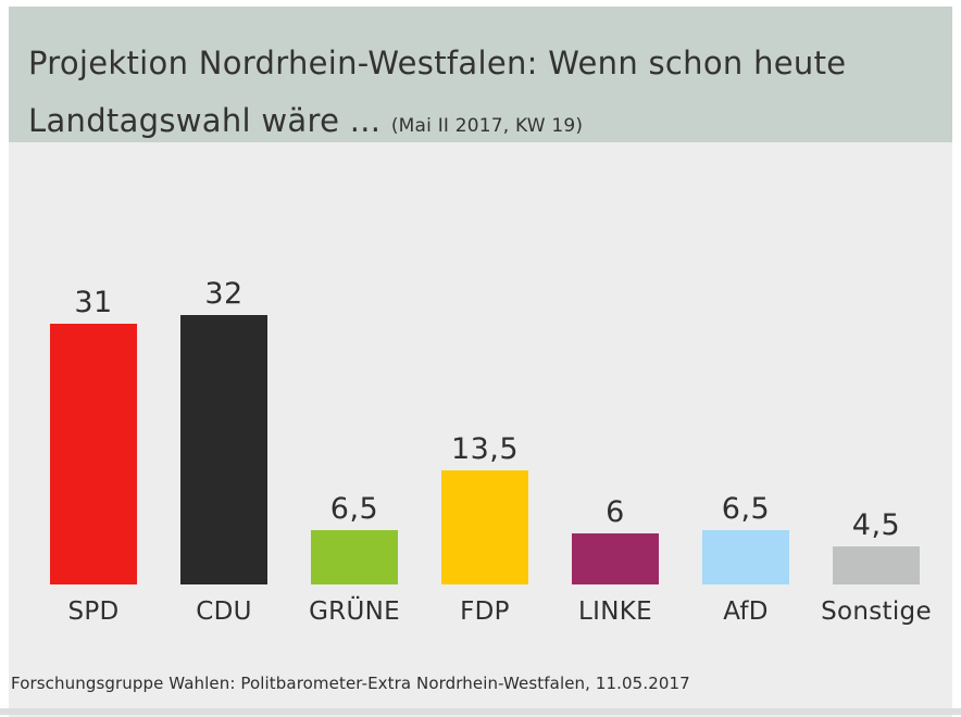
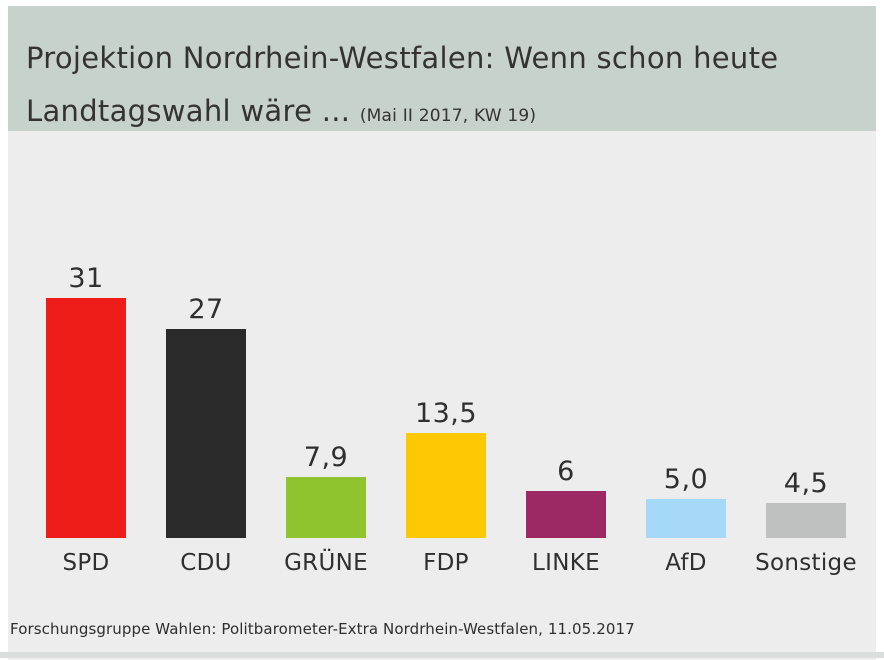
CDU: 32 -> 27
GRÜNE: 6,5 -> 7,9
AfD: 6,5 -> 5,0
